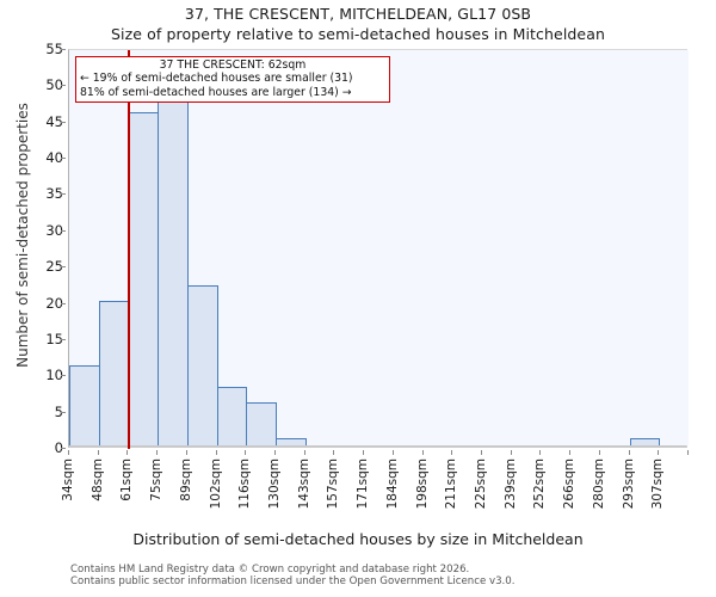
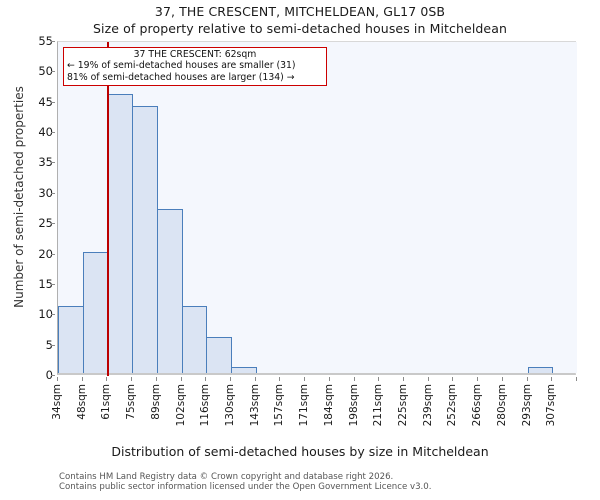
75sqm: 49 -> 44
89sqm: 22 -> 27
102sqm: 8 -> 11
